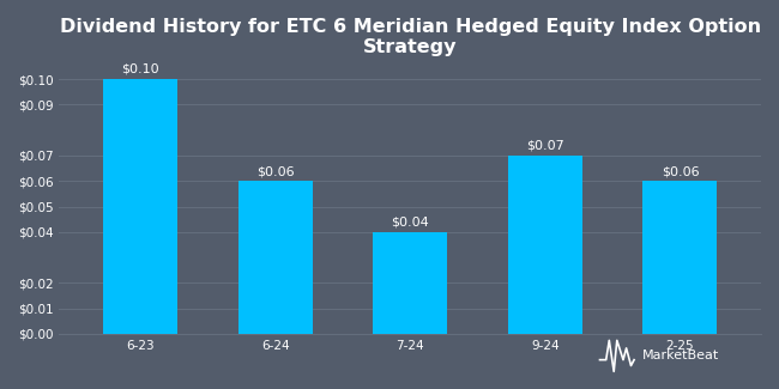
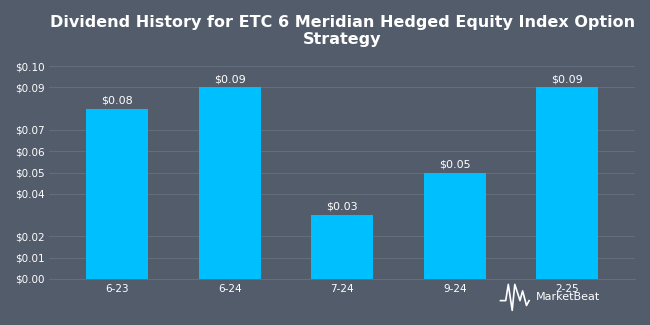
6-23: $0.10 -> $0.08
6-24: $0.06 -> $0.09
7-24: $0.04 -> $0.03
9-24: $0.07 -> $0.05
2-25: $0.06 -> $0.09
